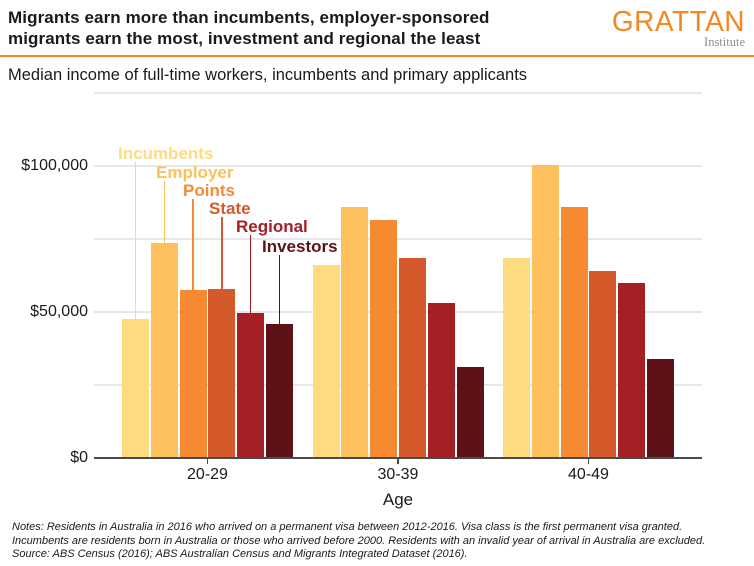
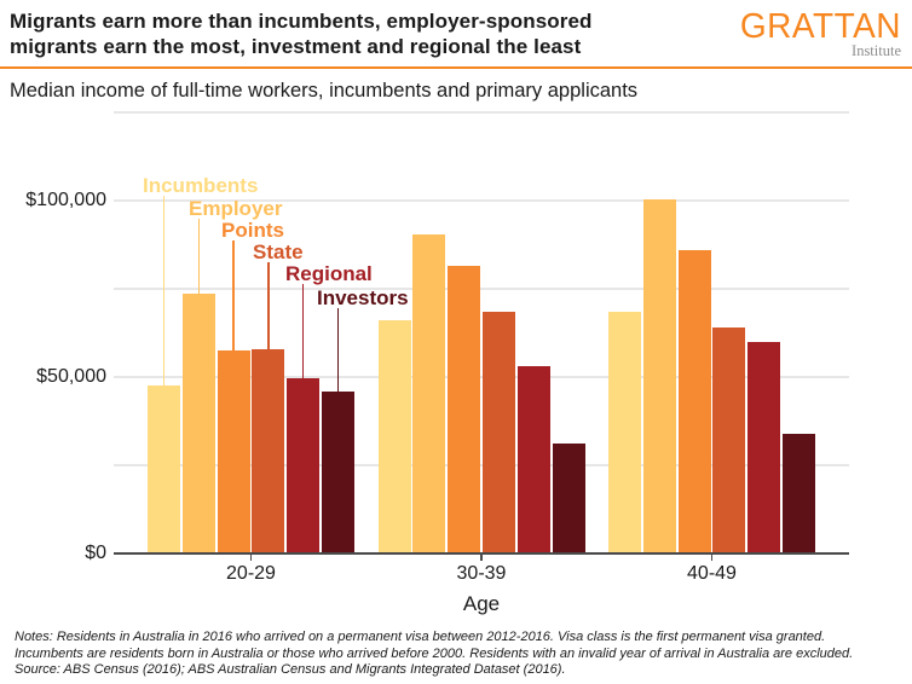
Employer/30-39: $86000 -> $90000
